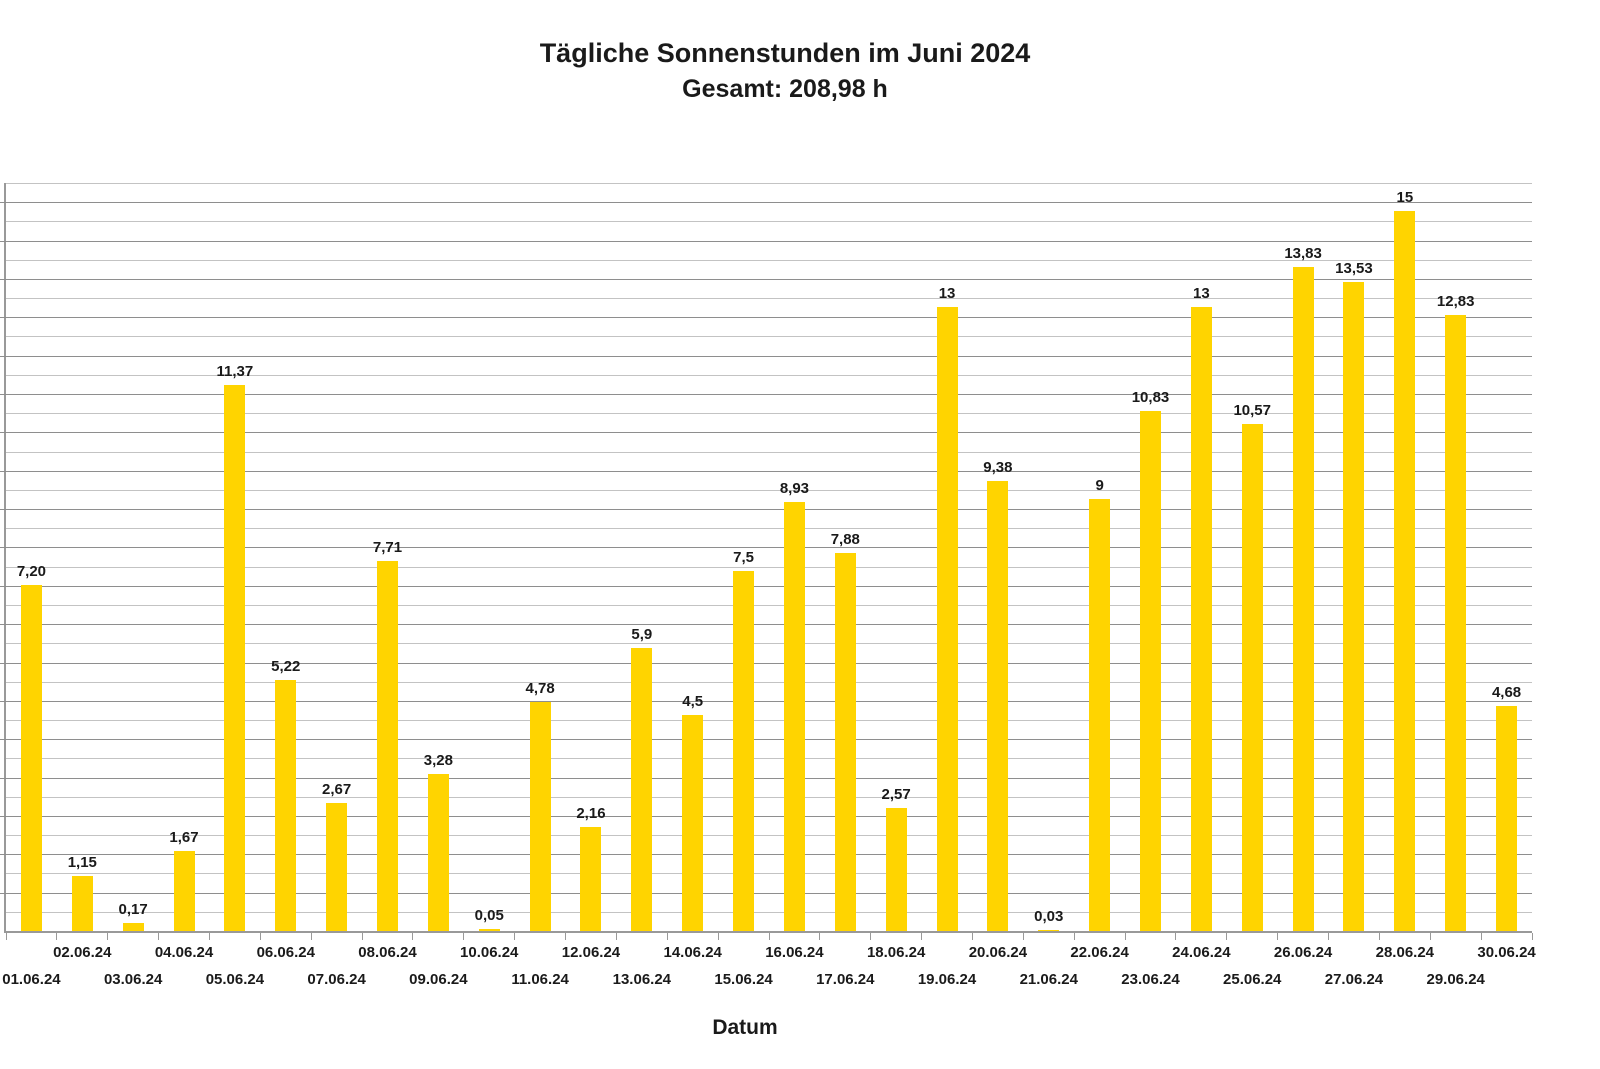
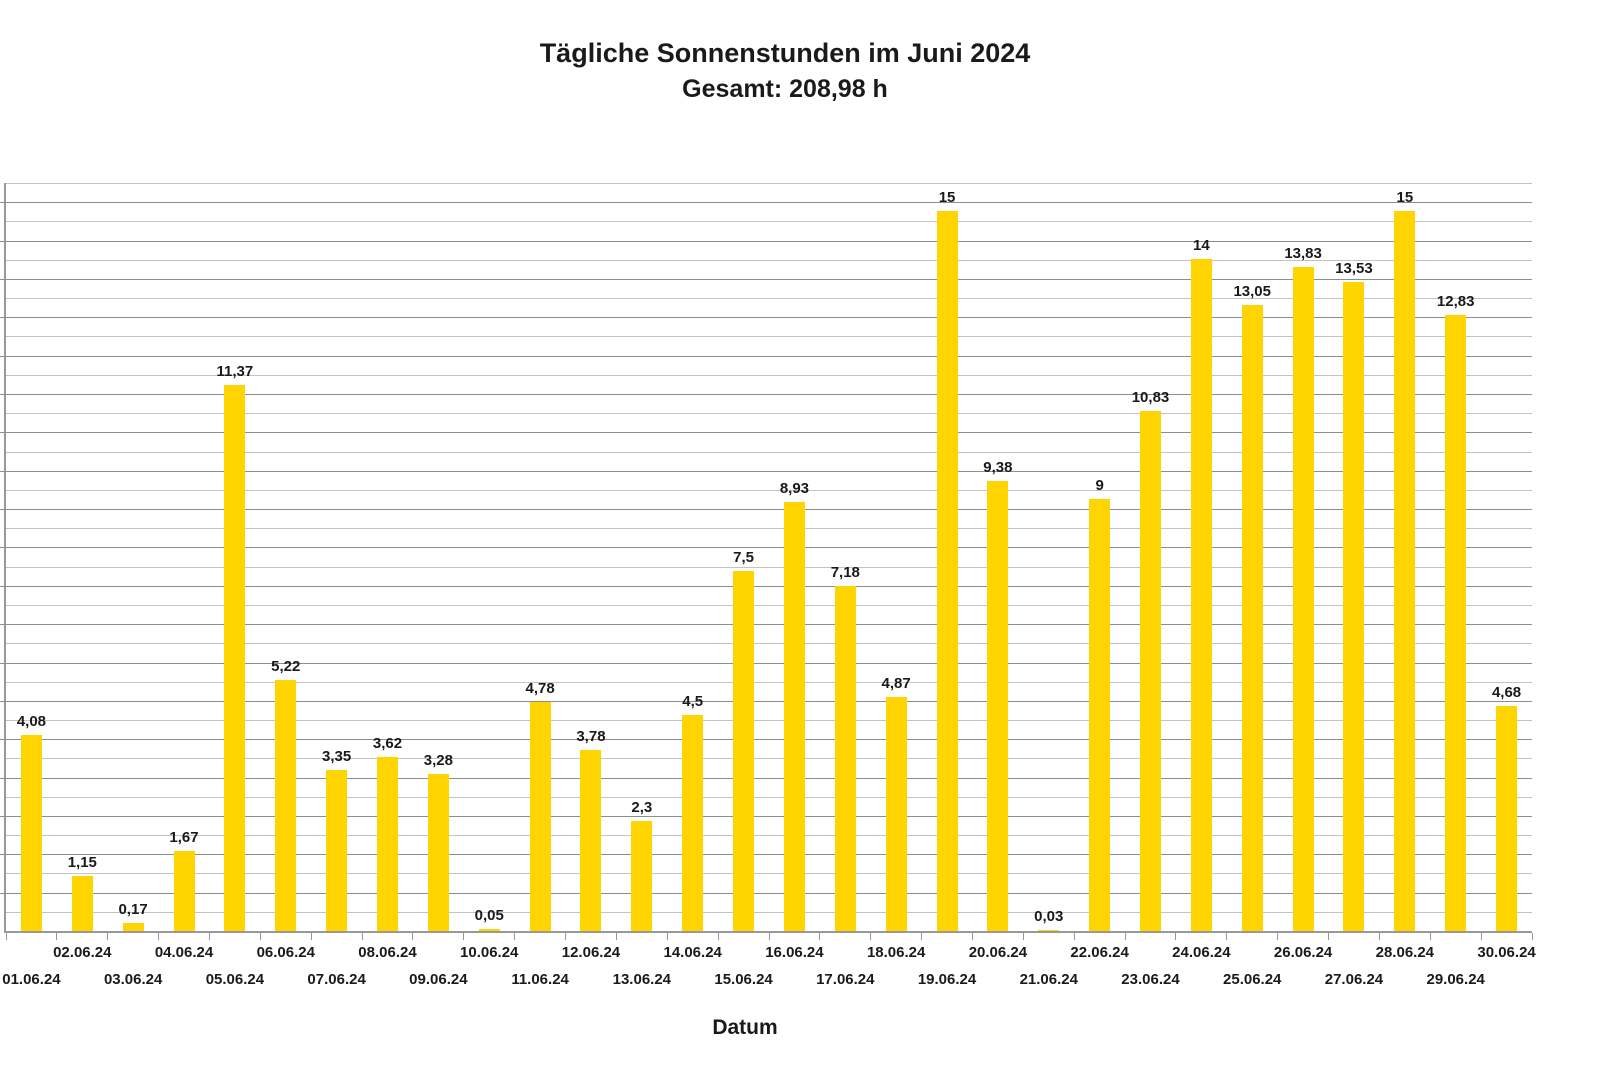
01.06.24: 7,20 -> 4,08
07.06.24: 2,67 -> 3,35
08.06.24: 7,71 -> 3,62
12.06.24: 2,16 -> 3,78
13.06.24: 5,9 -> 2,3
17.06.24: 7,88 -> 7,18
18.06.24: 2,57 -> 4,87
19.06.24: 13 -> 15
24.06.24: 13 -> 14
25.06.24: 10,57 -> 13,05
